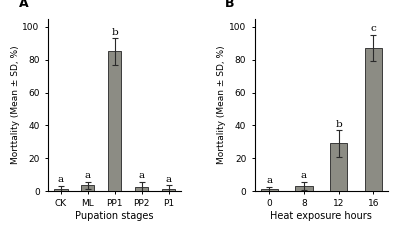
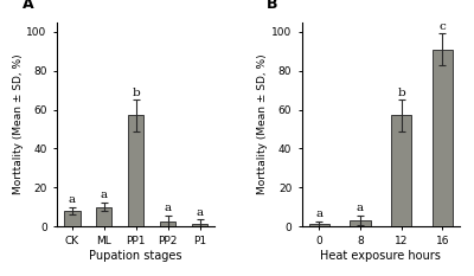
CK: 1 -> 8
ML: 4 -> 10
PP1: 85 -> 57
12: 29 -> 57
16: 87 -> 91
